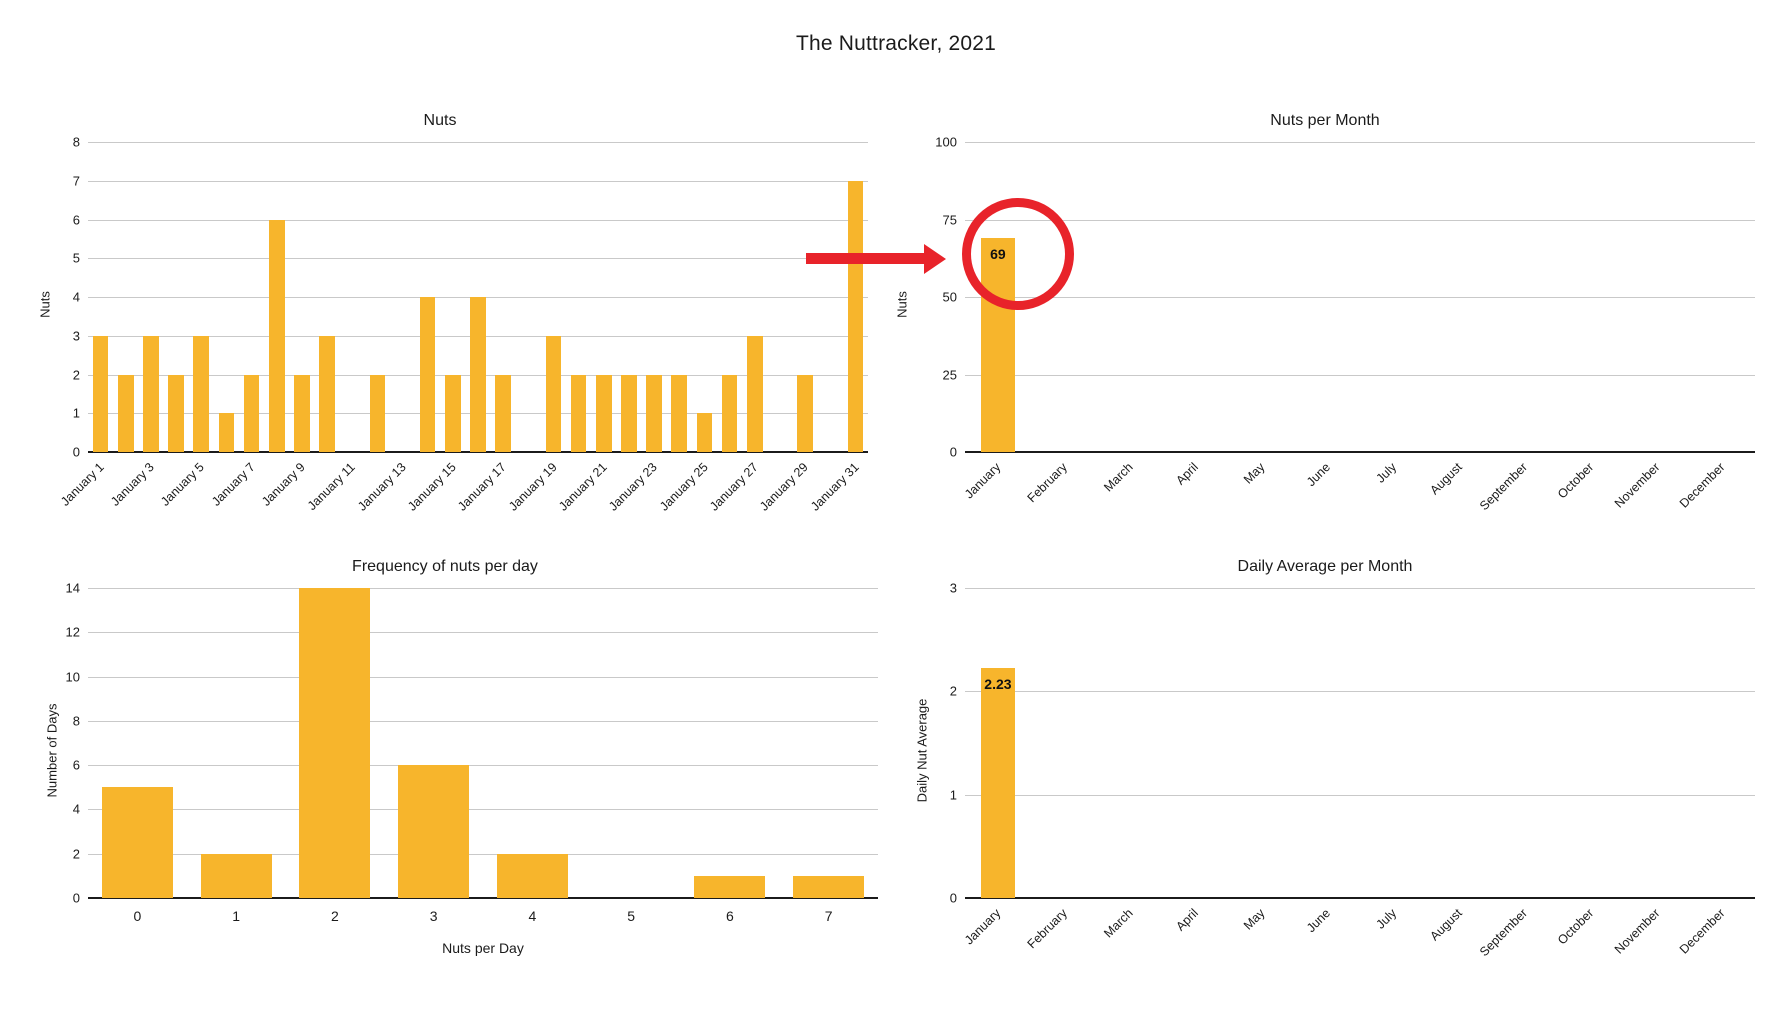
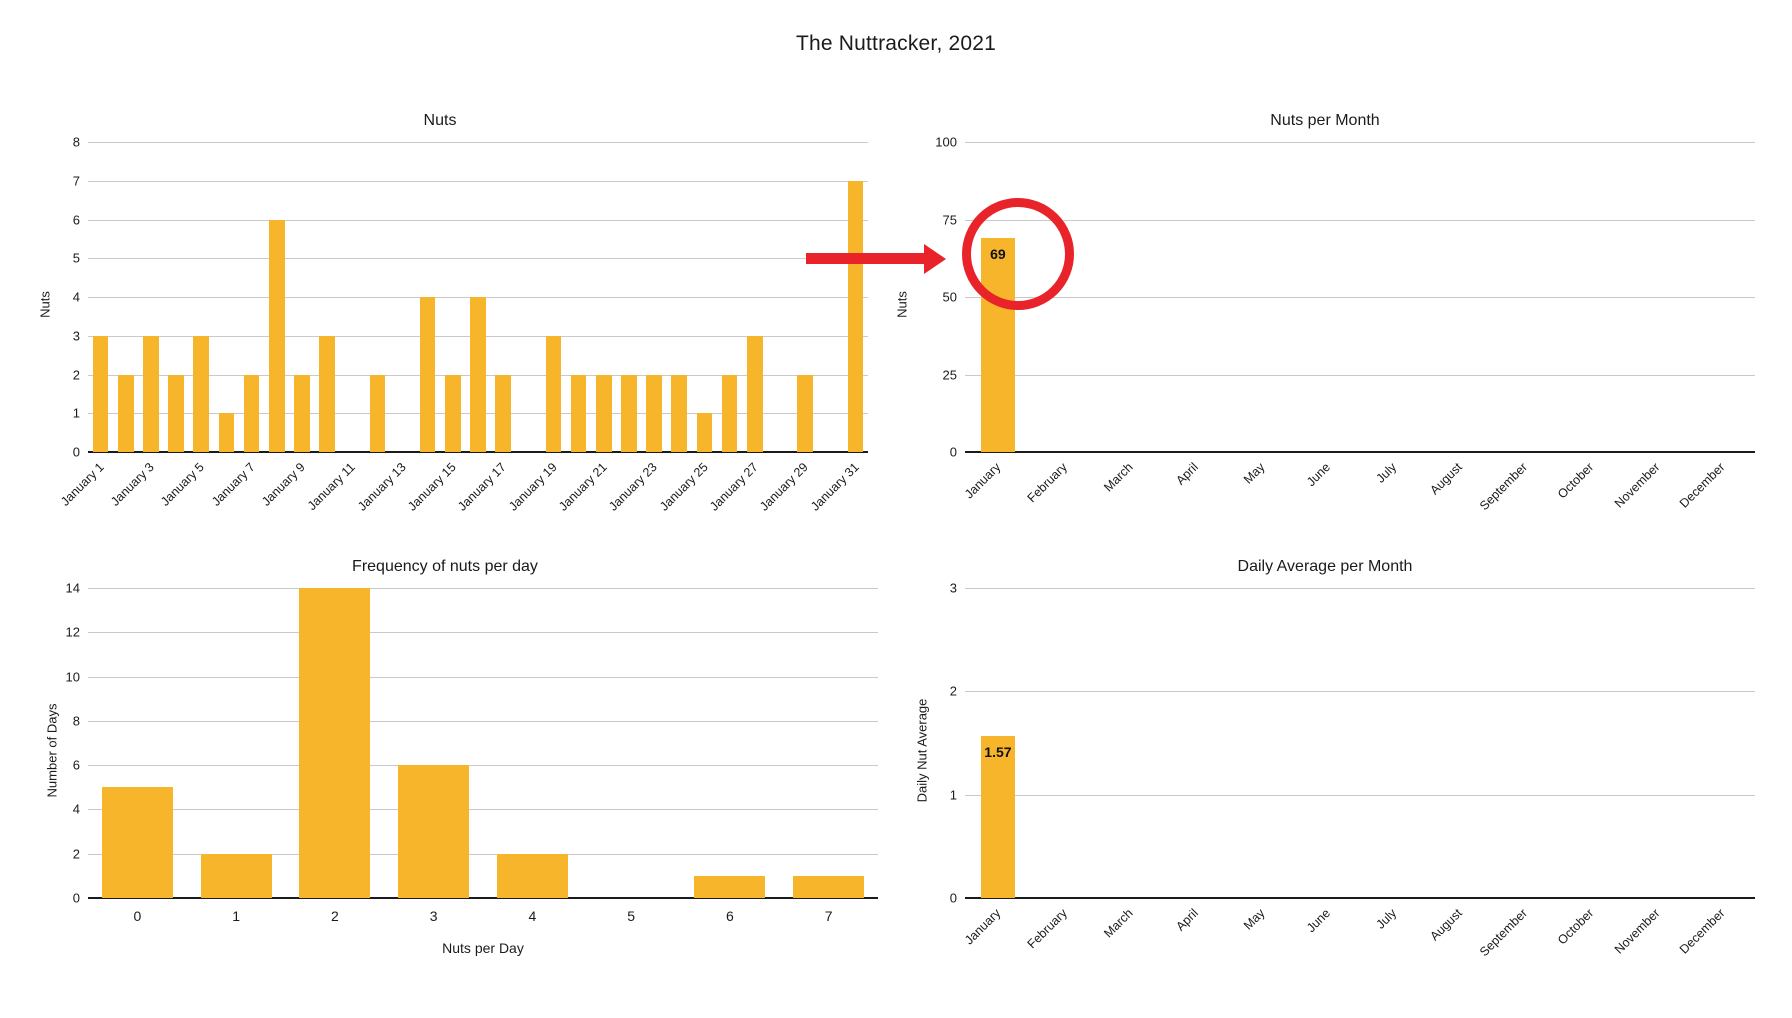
Daily Average per Month/January: 2.23 -> 1.57
